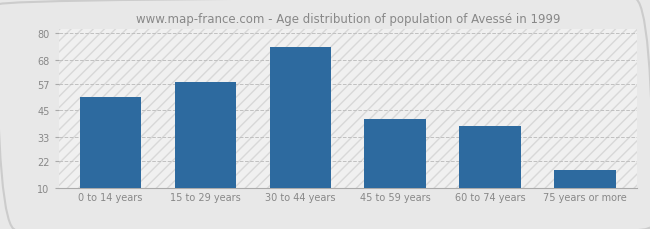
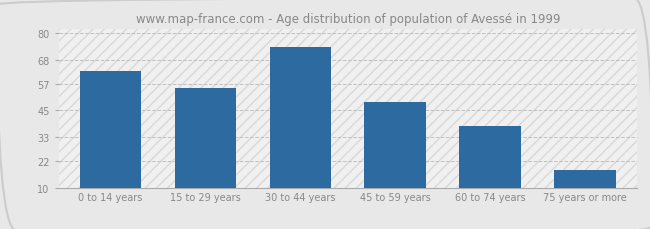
0 to 14 years: 51 -> 63
15 to 29 years: 58 -> 55
45 to 59 years: 41 -> 49
